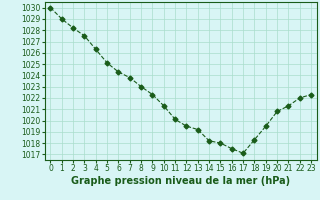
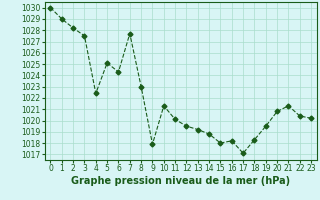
4: 1026.3 -> 1022.4
7: 1023.8 -> 1027.7
9: 1022.3 -> 1017.9
14: 1018.2 -> 1018.8
16: 1017.5 -> 1018.2
22: 1022.0 -> 1020.4
23: 1022.3 -> 1020.2
